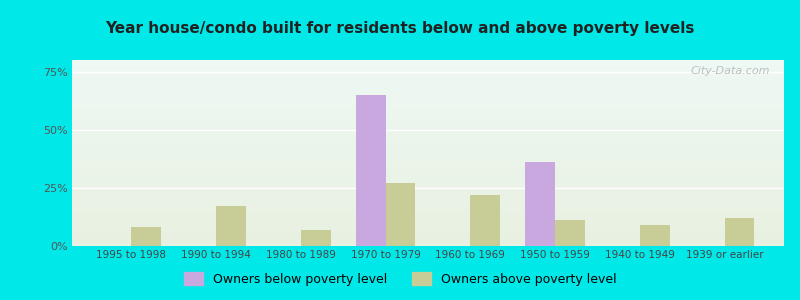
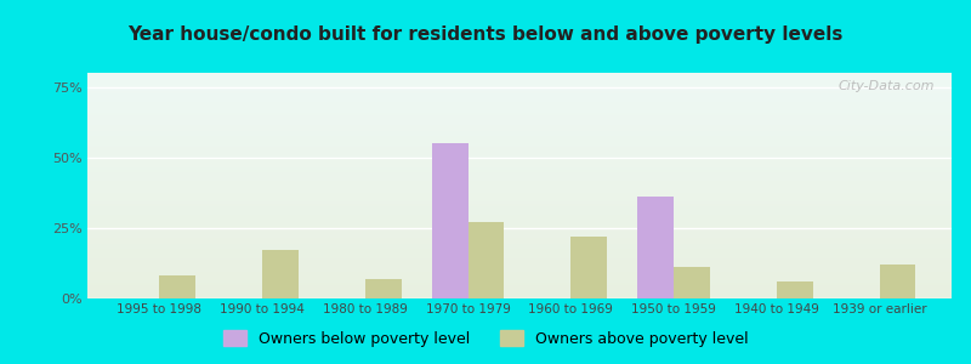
Owners below poverty level/1970 to 1979: 65% -> 55%
Owners above poverty level/1940 to 1949: 9% -> 6%
